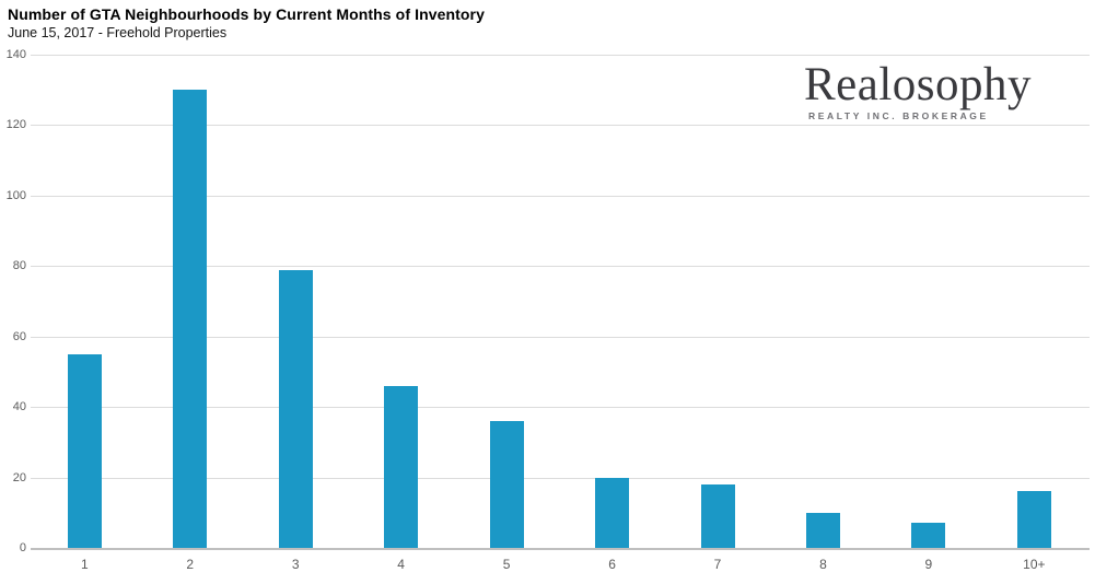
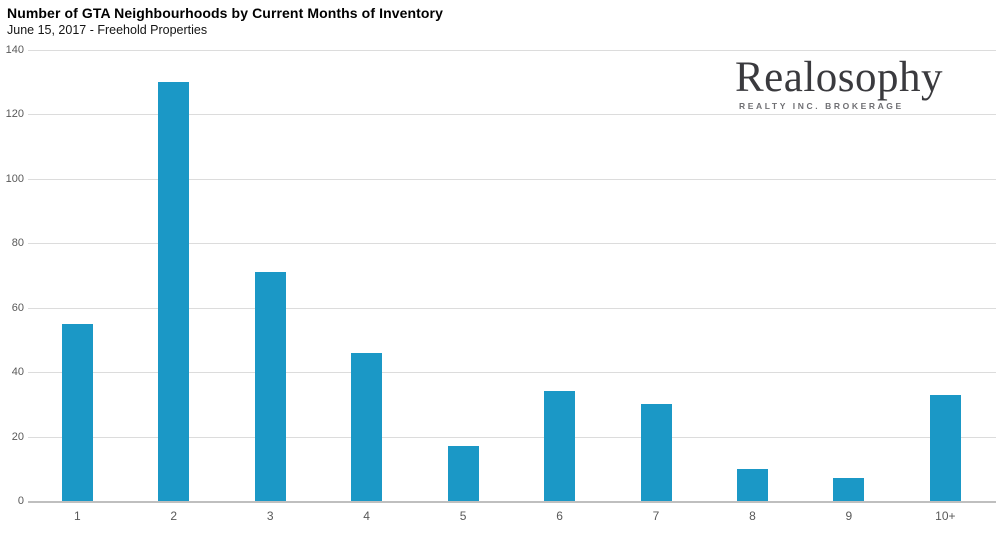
3: 79 -> 71
5: 36 -> 17
6: 20 -> 34
7: 18 -> 30
10+: 16 -> 33
